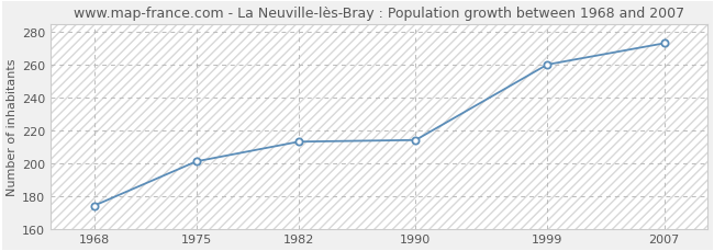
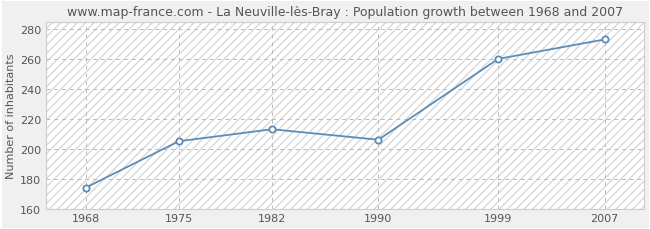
1975: 201 -> 205
1990: 214 -> 206
